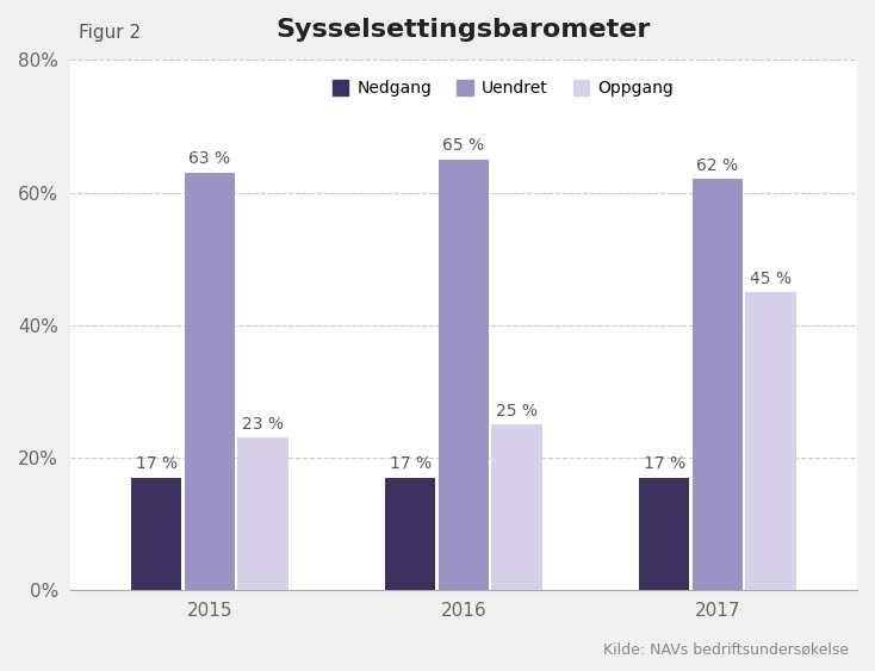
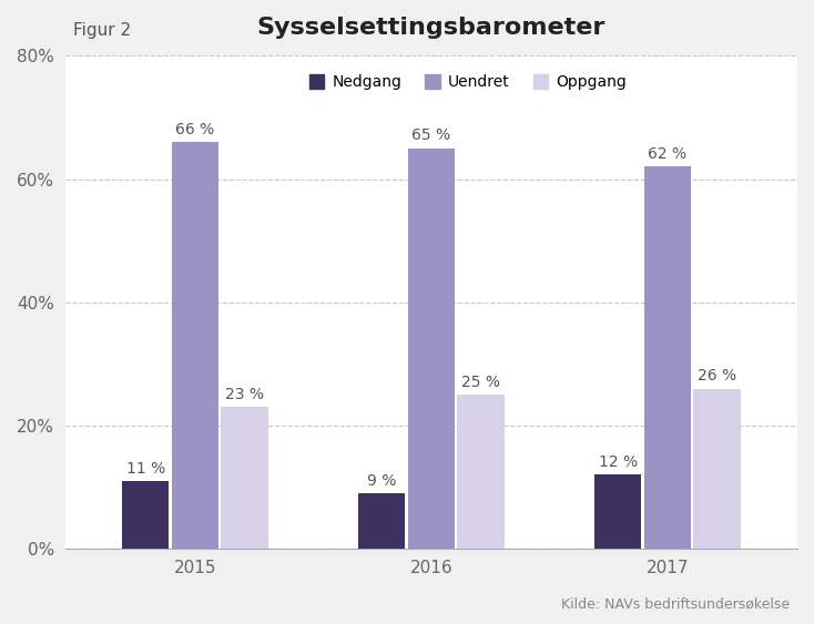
Nedgang/2015: 17 -> 11
Uendret/2015: 63 -> 66
Nedgang/2016: 17 -> 9
Nedgang/2017: 17 -> 12
Oppgang/2017: 45 -> 26
